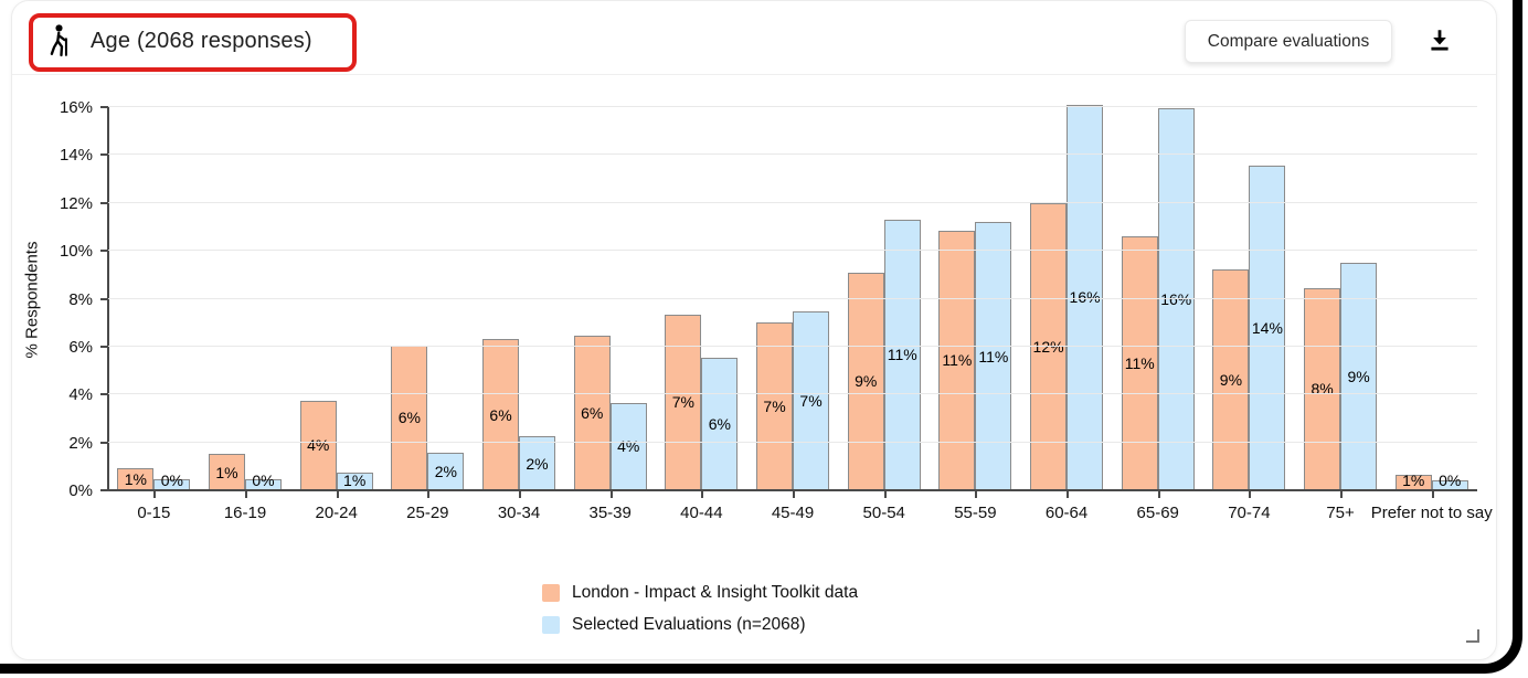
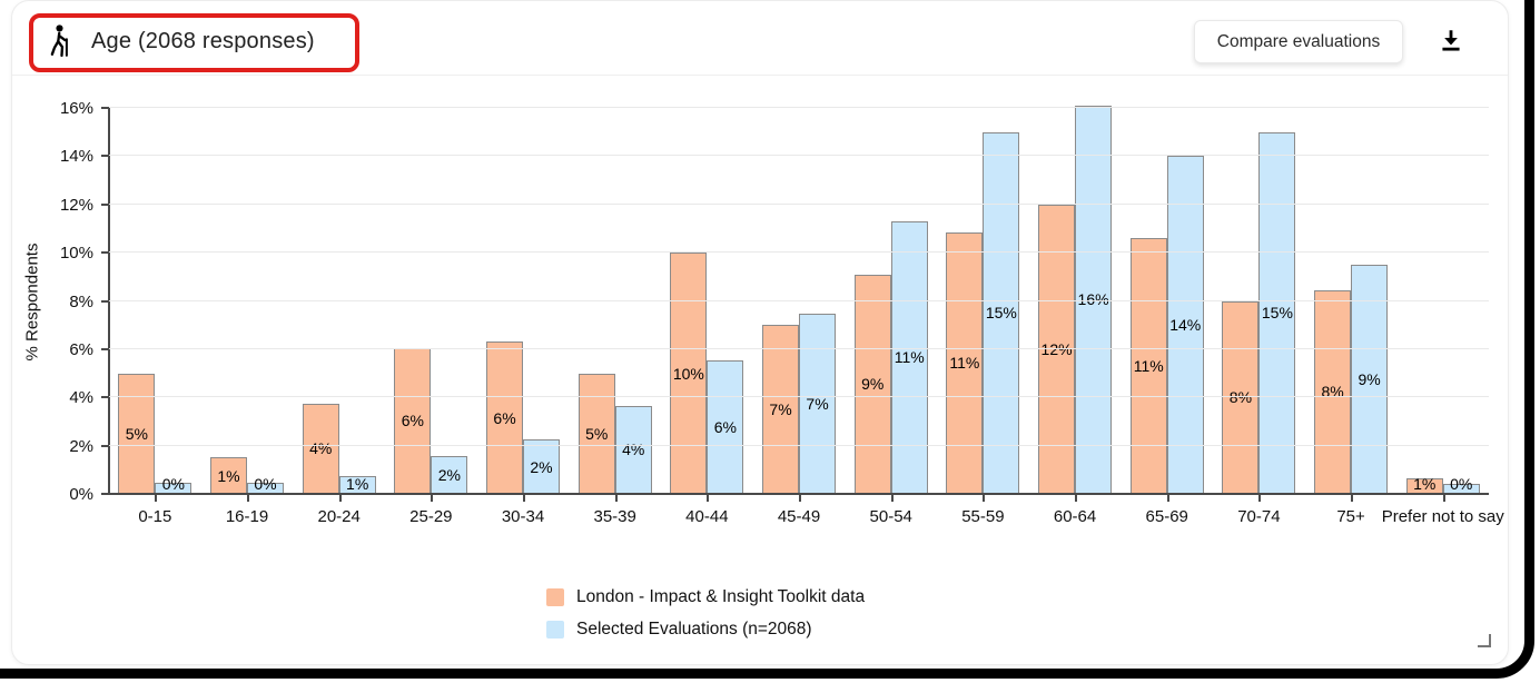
London - Impact & Insight Toolkit data/0-15: 1% -> 5%
London - Impact & Insight Toolkit data/35-39: 6% -> 5%
London - Impact & Insight Toolkit data/40-44: 7% -> 10%
Selected Evaluations (n=2068)/55-59: 11% -> 15%
Selected Evaluations (n=2068)/65-69: 16% -> 14%
London - Impact & Insight Toolkit data/70-74: 9% -> 8%
Selected Evaluations (n=2068)/70-74: 14% -> 15%
